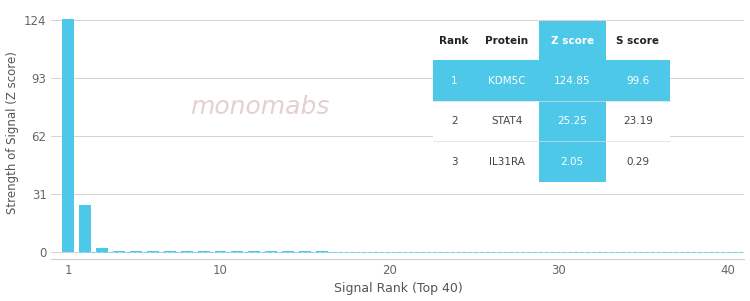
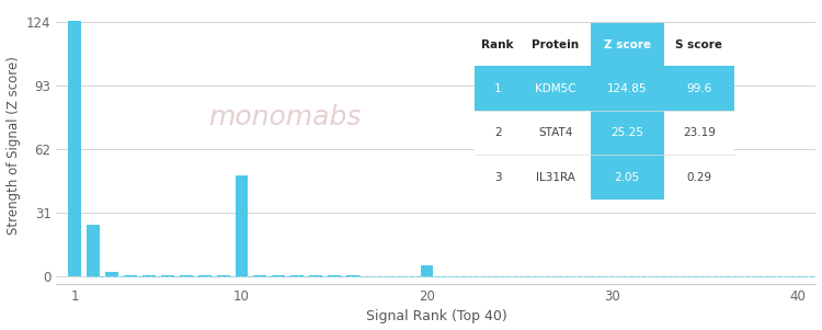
10: 0 -> 49
20: 0 -> 5
